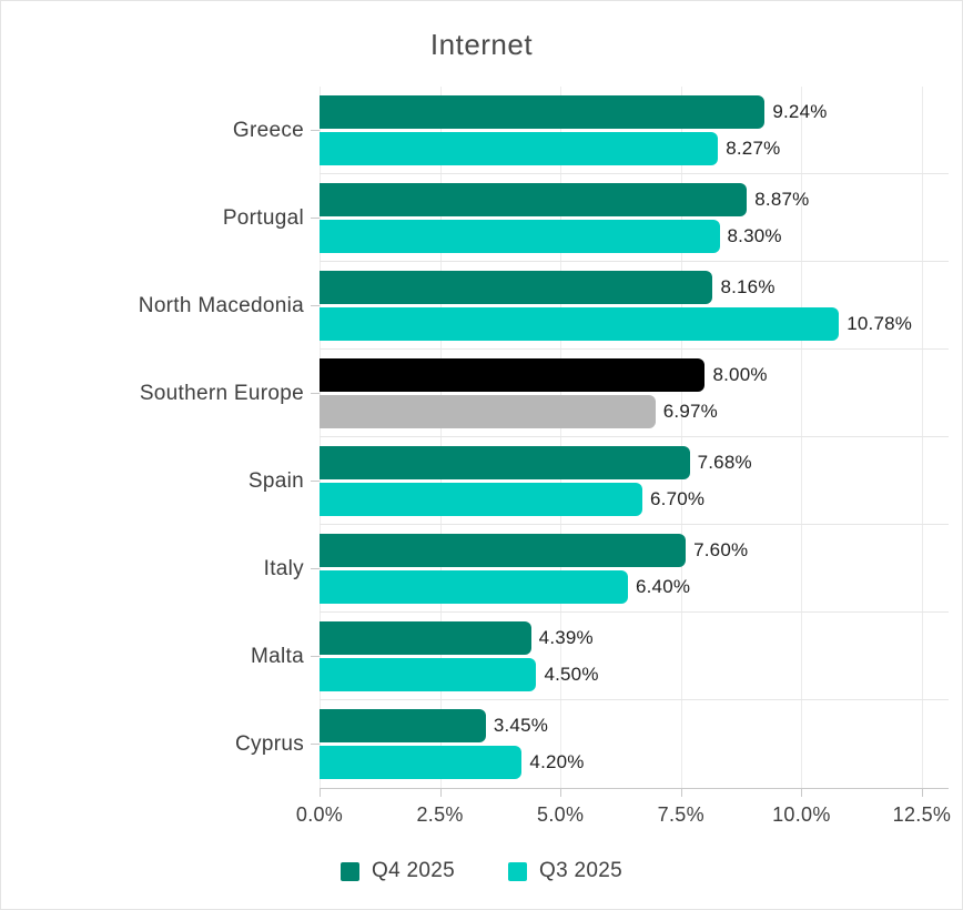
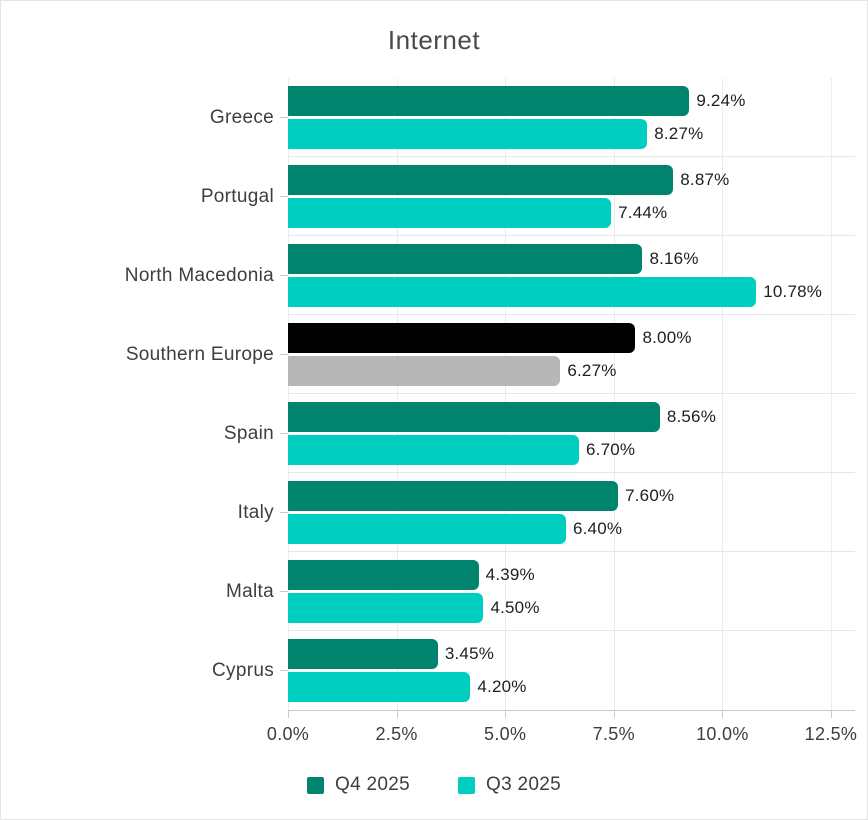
Q3 2025/Portugal: 8.30% -> 7.44%
Q3 2025/Southern Europe: 6.97% -> 6.27%
Q4 2025/Spain: 7.68% -> 8.56%
